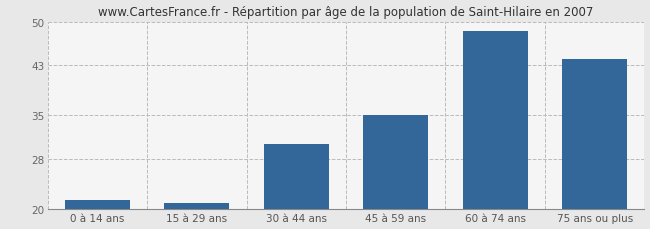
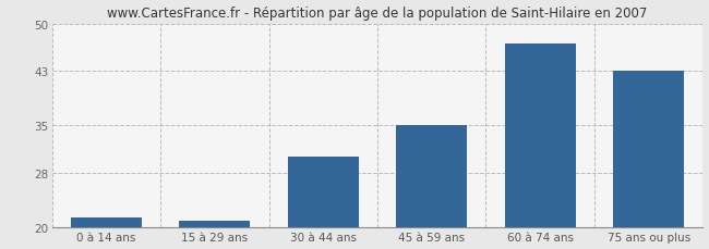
60 à 74 ans: 48.5 -> 47.0
75 ans ou plus: 44.0 -> 43.0
